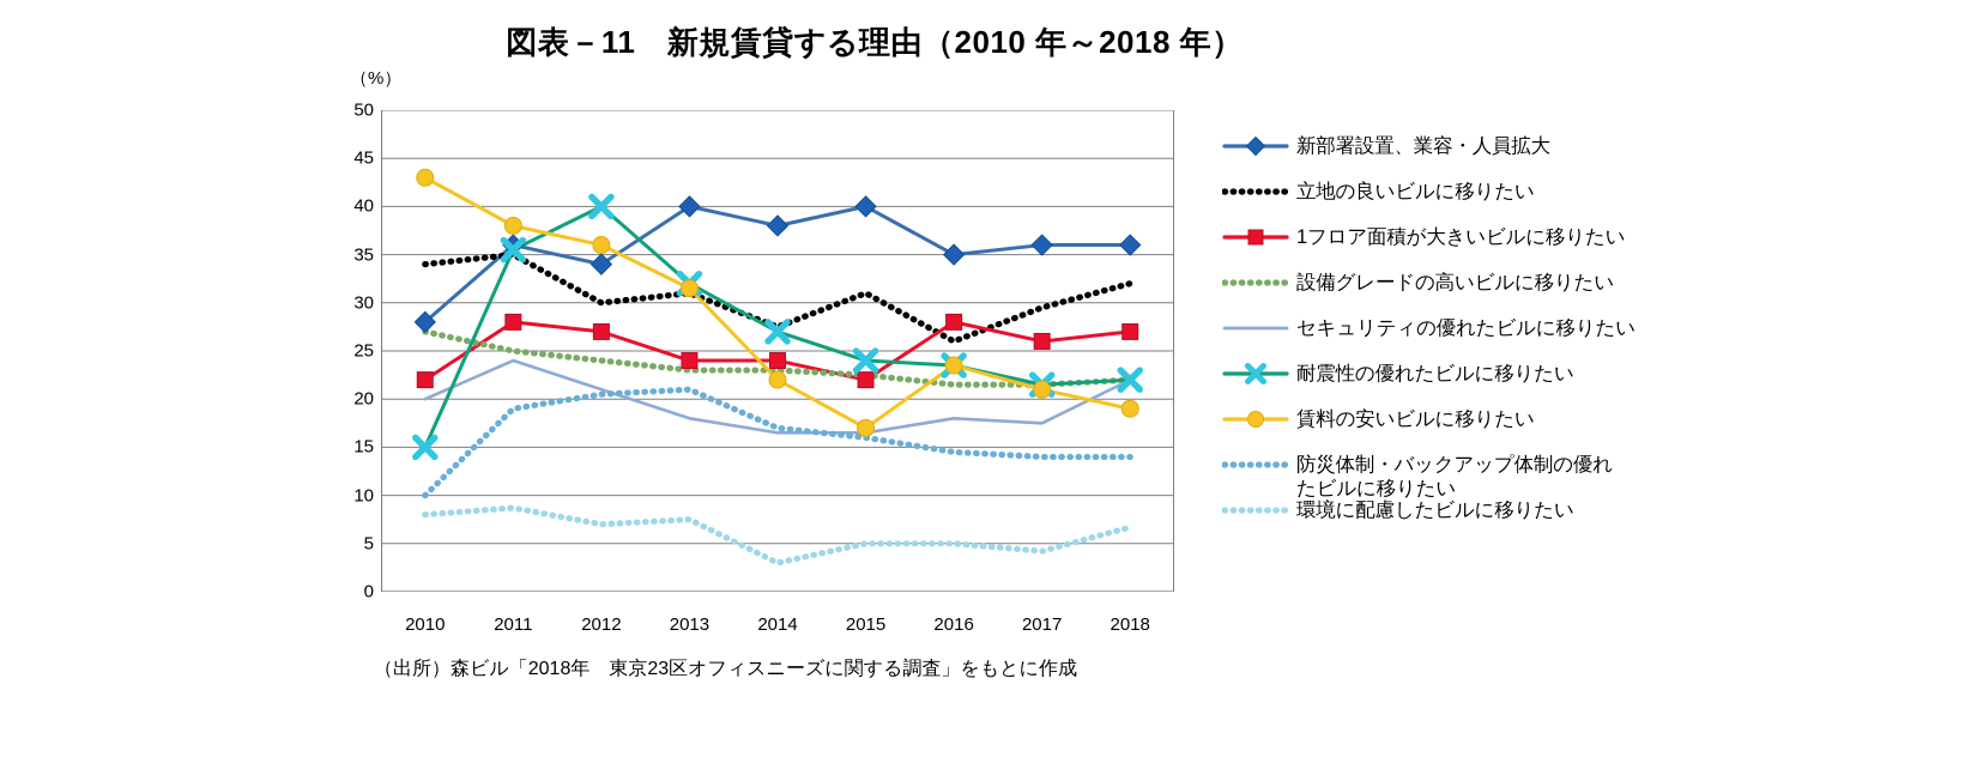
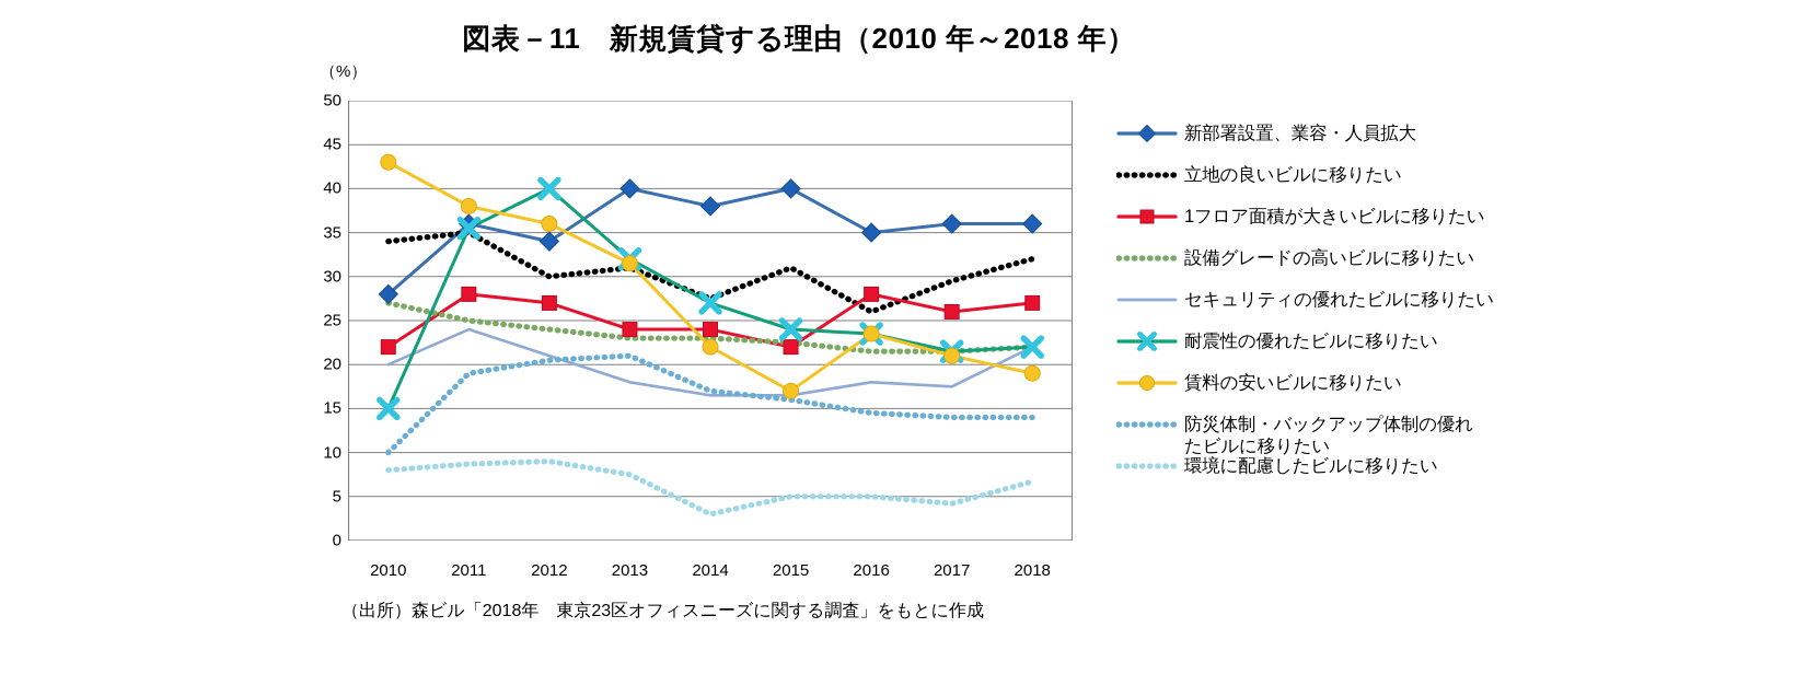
環境に配慮したビルに移りたい/2012: 7 -> 9
